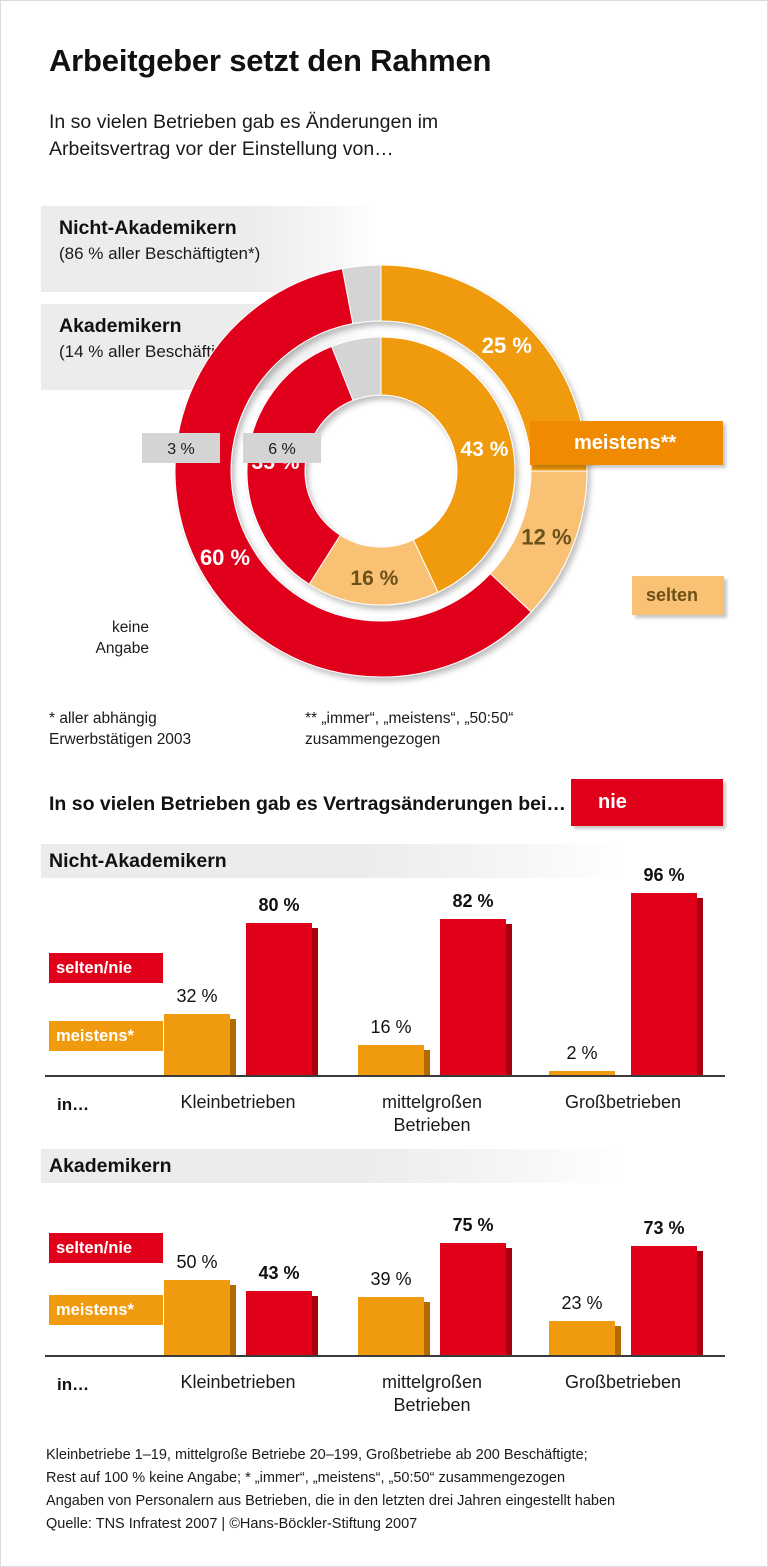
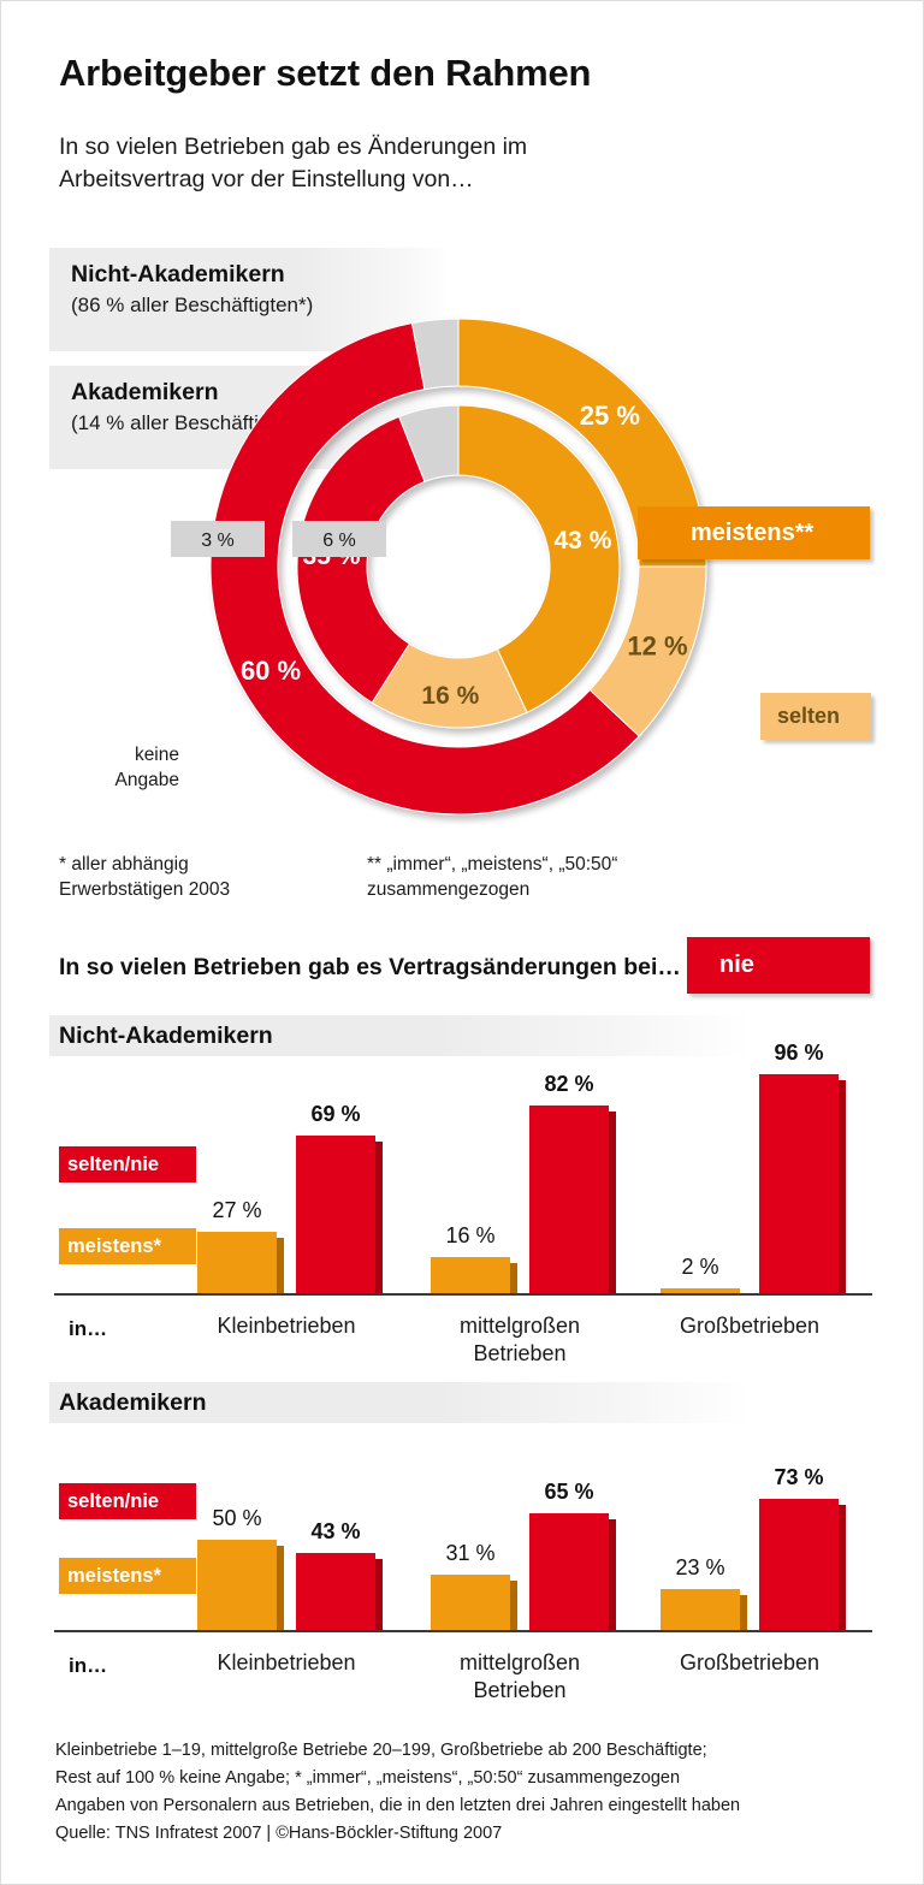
Nicht-Akademikern/meistens*/Kleinbetrieben: 32 -> 27
Nicht-Akademikern/selten/nie/Kleinbetrieben: 80 -> 69
Akademikern/meistens*/mittelgroßen Betrieben: 39 -> 31
Akademikern/selten/nie/mittelgroßen Betrieben: 75 -> 65
